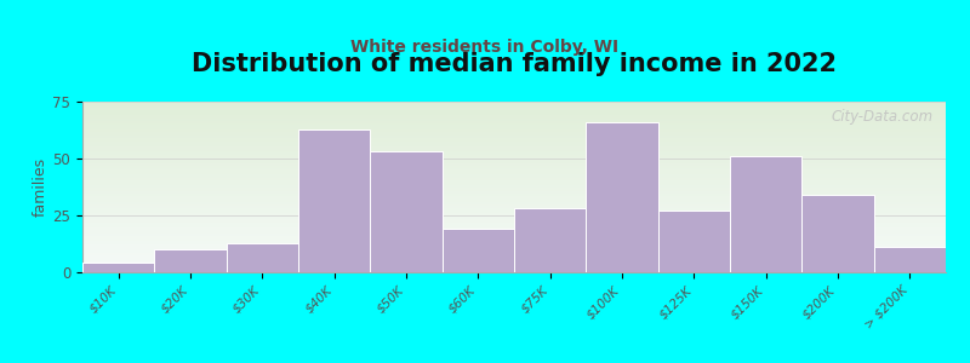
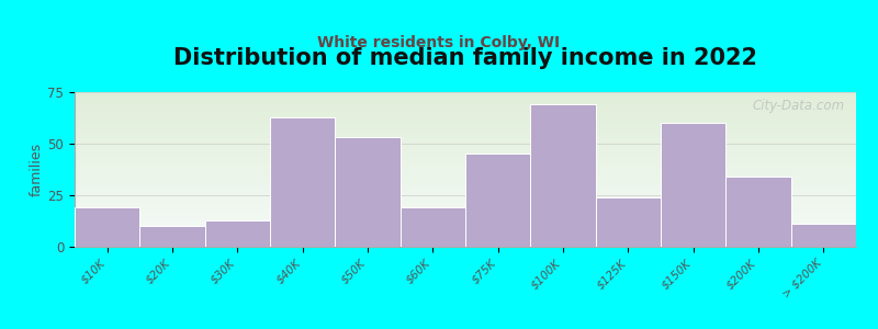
$10K: 4 -> 19
$75K: 28 -> 45
$100K: 66 -> 69
$125K: 27 -> 24
$150K: 51 -> 60
